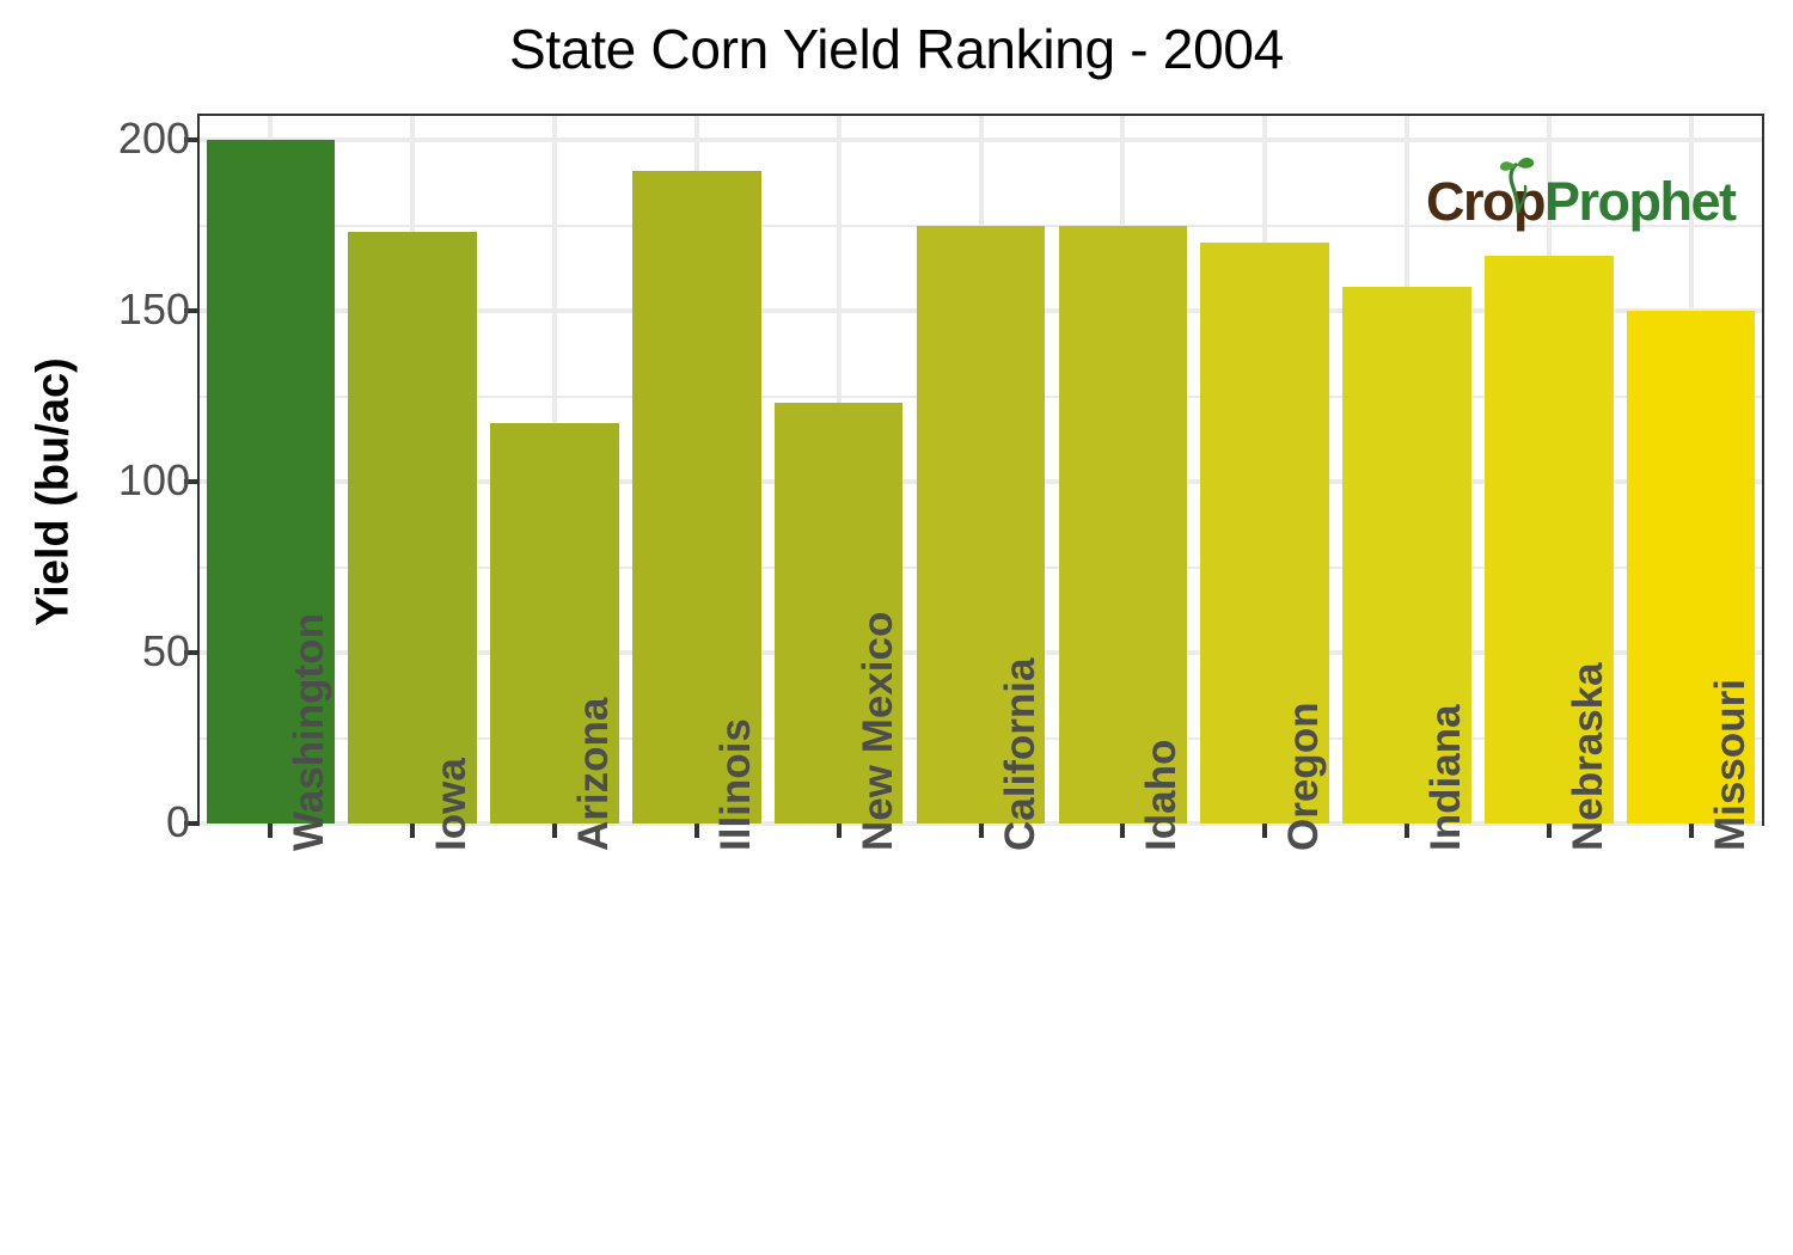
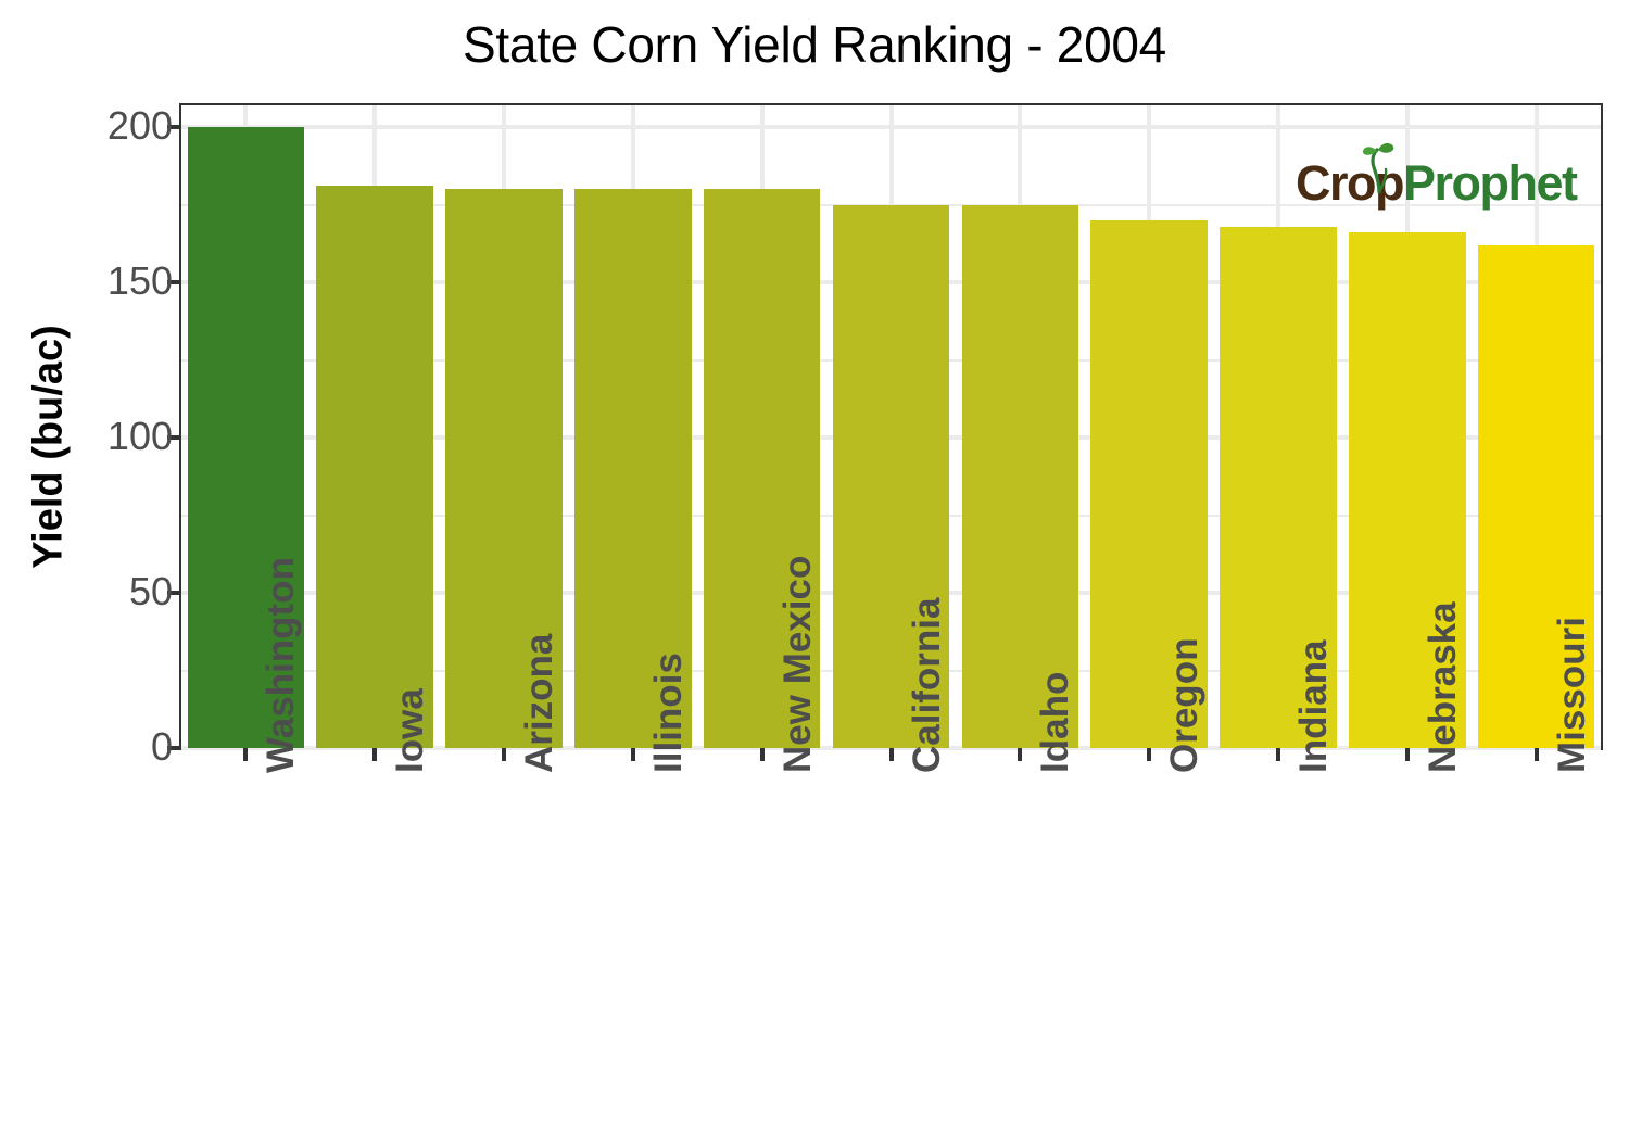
Iowa: 173 -> 181
Arizona: 117 -> 180
Illinois: 191 -> 180
New Mexico: 123 -> 180
Indiana: 157 -> 168
Missouri: 150 -> 162
